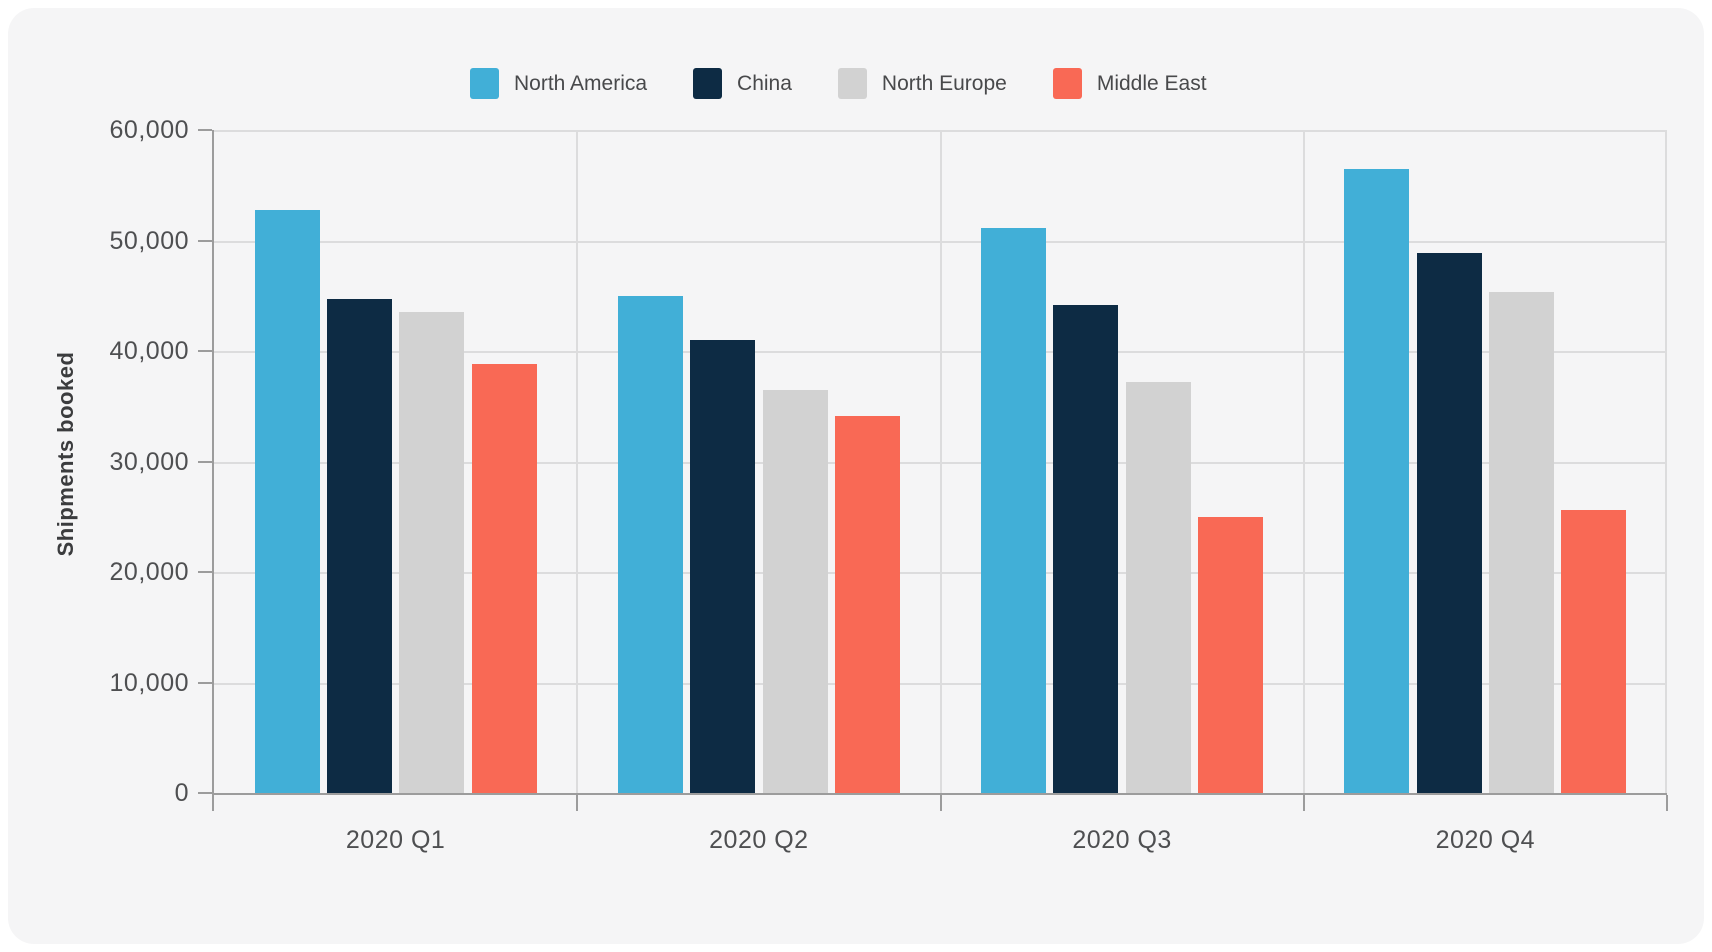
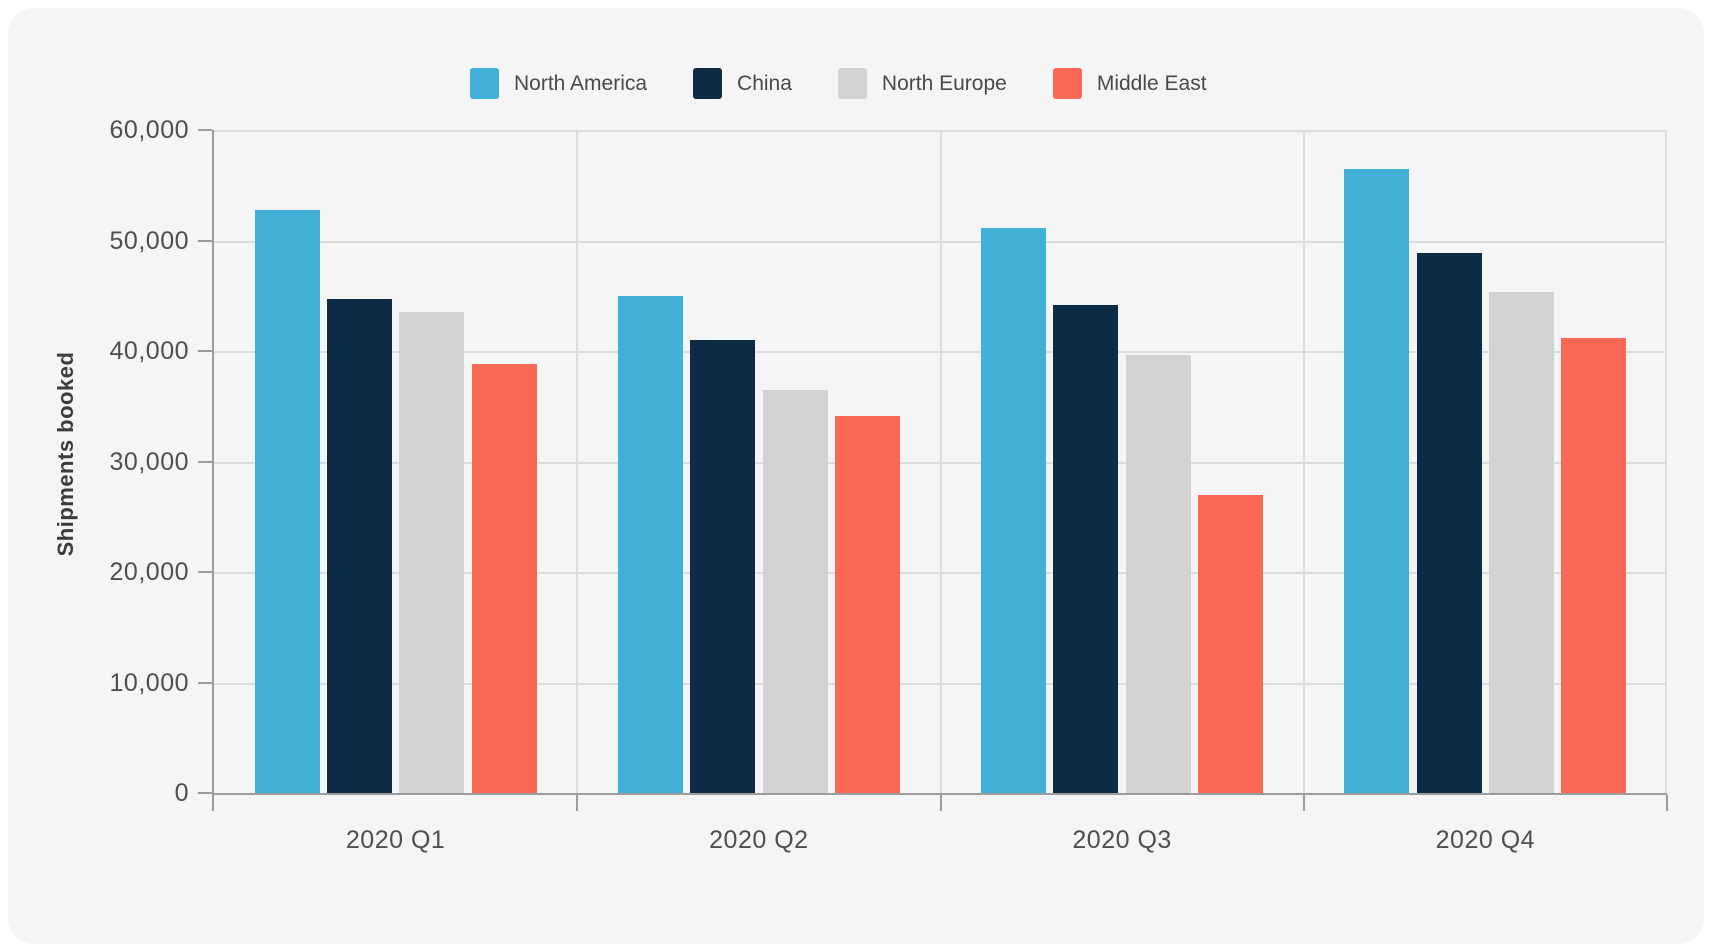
North Europe/2020 Q3: 37200 -> 39600
Middle East/2020 Q3: 25000 -> 27000
Middle East/2020 Q4: 25600 -> 41200
